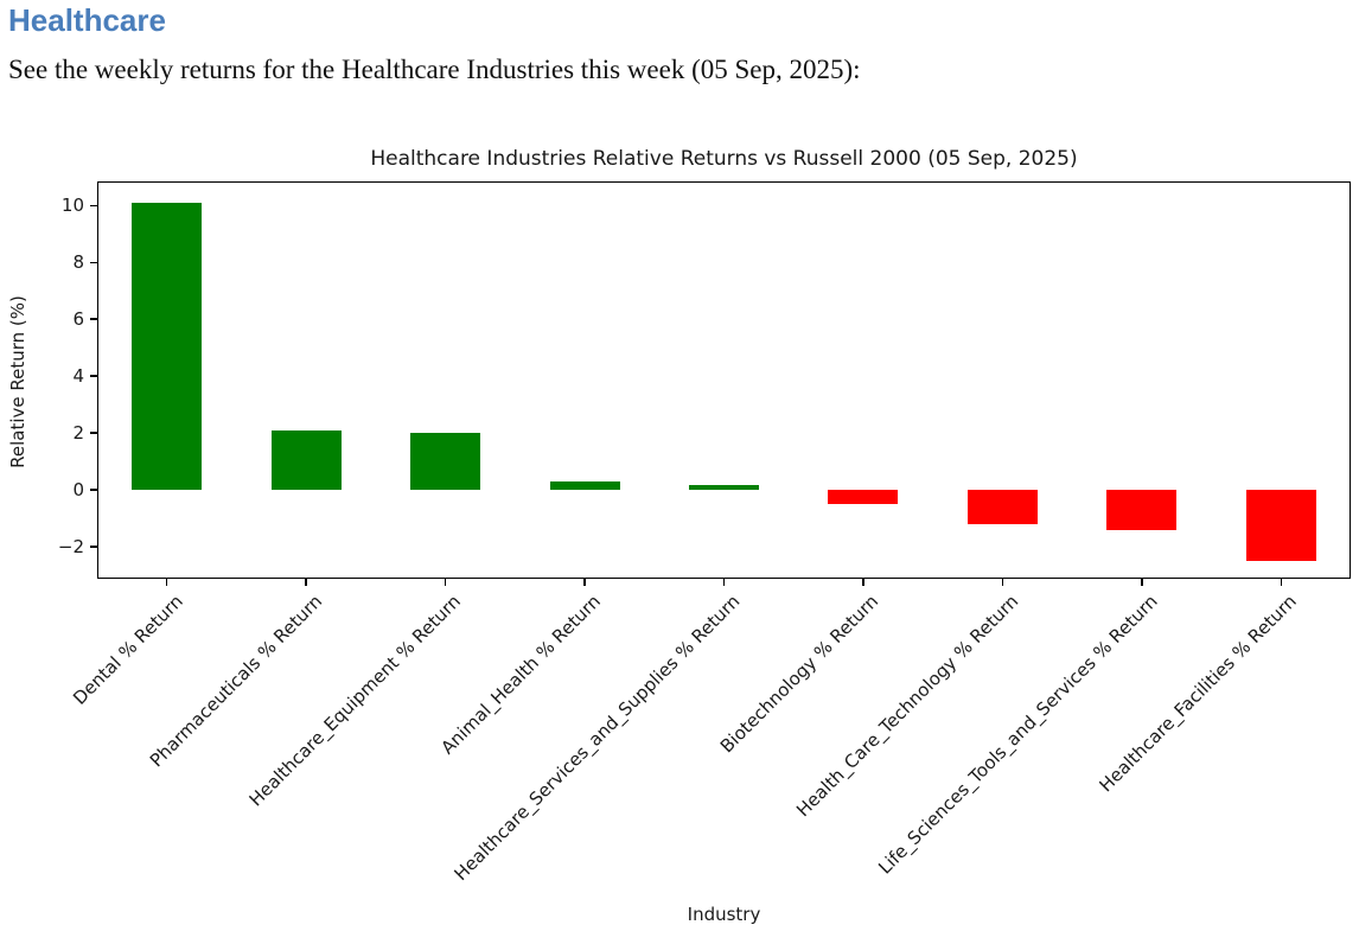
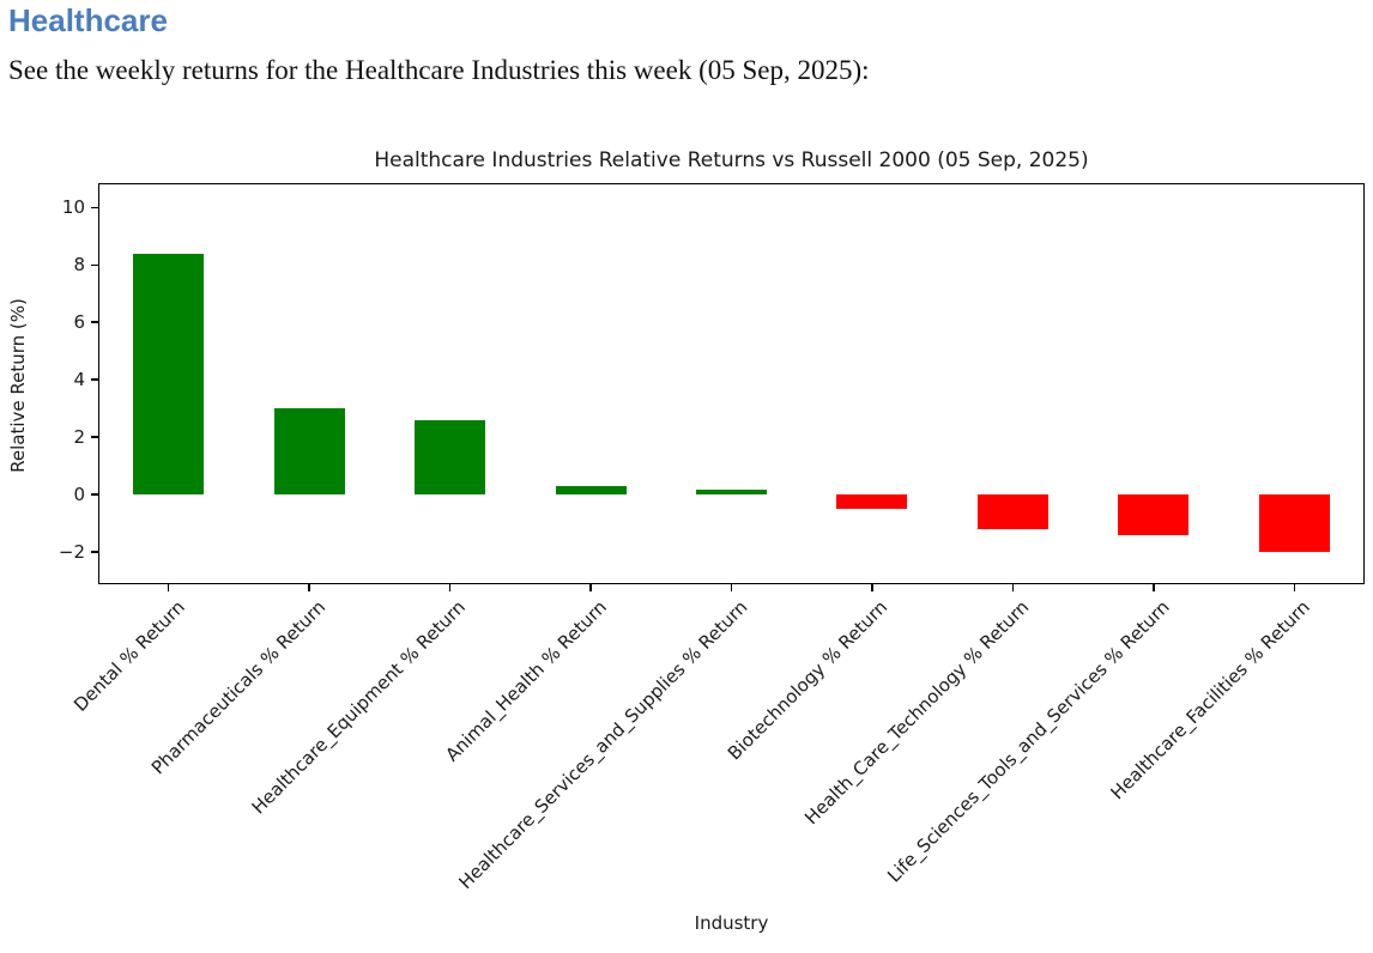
Dental % Return: 10.1 -> 8.4
Pharmaceuticals % Return: 2.1 -> 3.0
Healthcare_Equipment % Return: 2.0 -> 2.6
Healthcare_Facilities % Return: -2.5 -> -2.0
